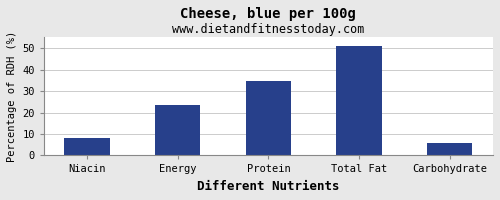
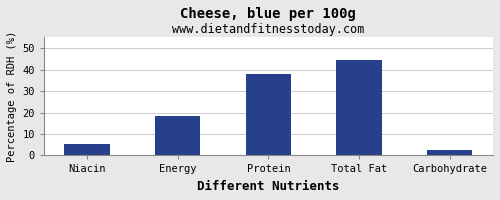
Niacin: 8.0 -> 5.5
Energy: 23.5 -> 18.5
Protein: 34.5 -> 38.0
Total Fat: 51.0 -> 44.5
Carbohydrate: 6.0 -> 2.5
